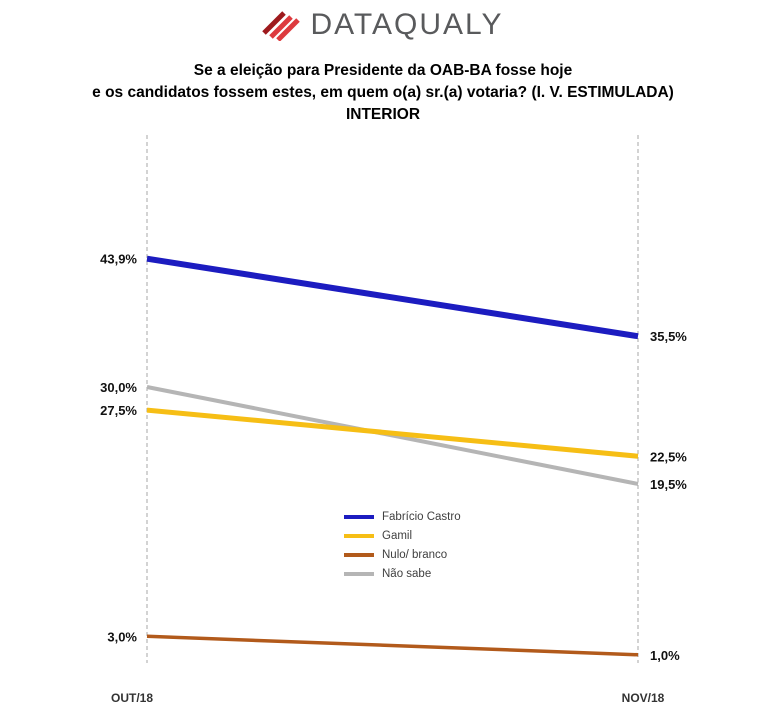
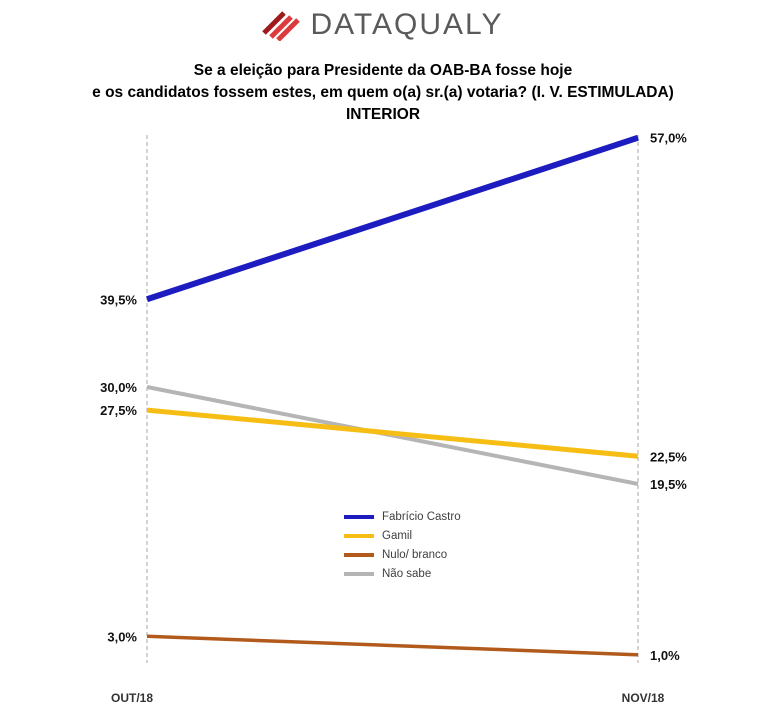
Fabrício Castro/OUT/18: 43,9% -> 39,5%
Fabrício Castro/NOV/18: 35,5% -> 57,0%
